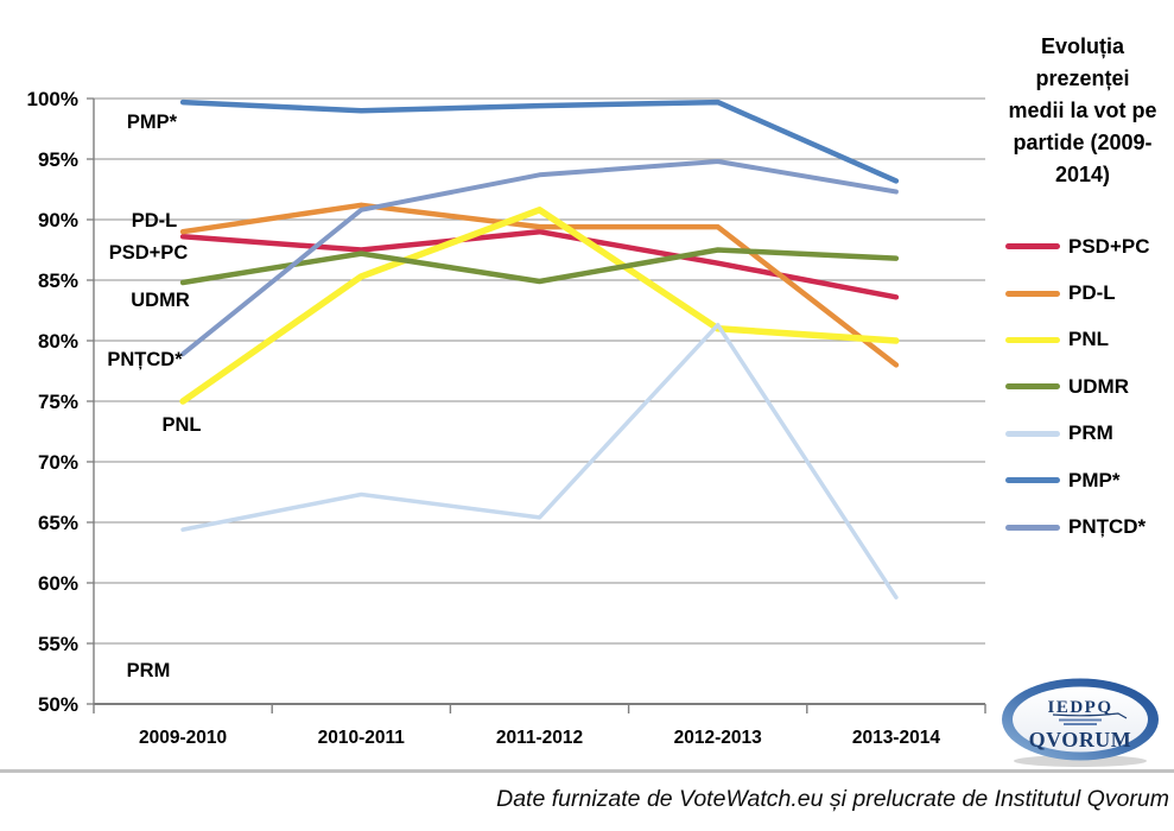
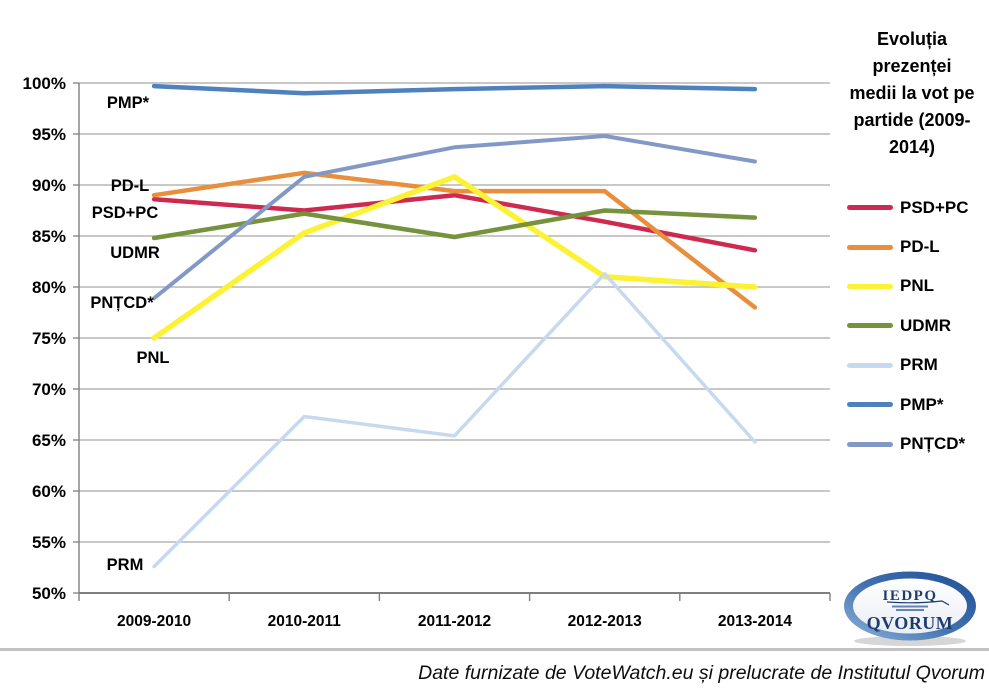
PRM/2009-2010: 64.4% -> 52.6%
PRM/2013-2014: 58.8% -> 64.8%
PMP*/2013-2014: 93.2% -> 99.4%
